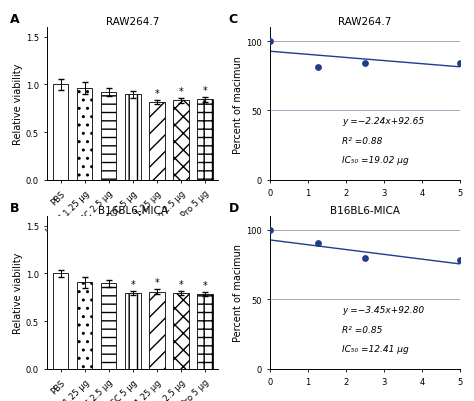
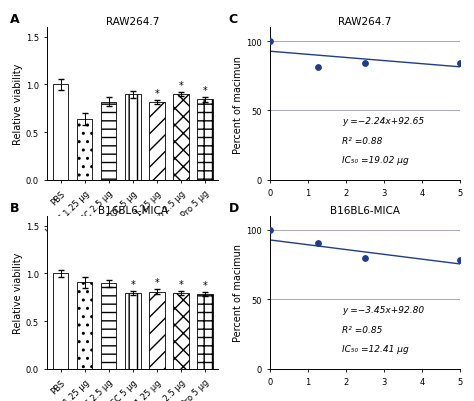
HTCC 1.25 μg: 0.96 -> 0.64
HTCC 2.5 μg: 0.92 -> 0.82
HTCC-Pro 2.5 μg: 0.83 -> 0.90
